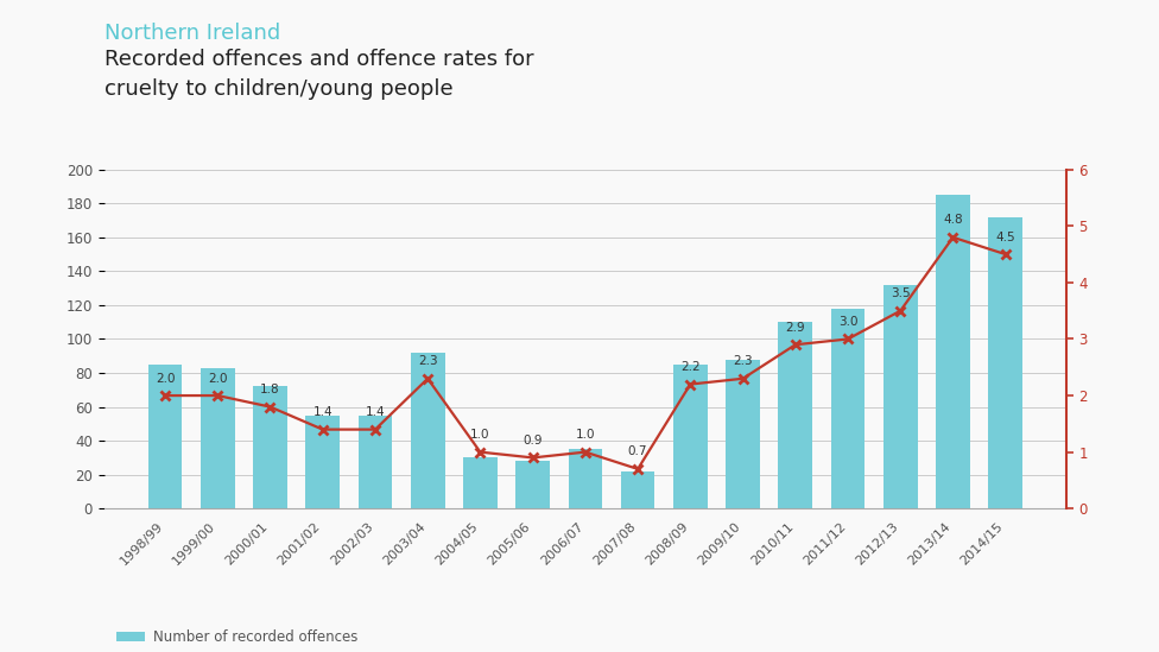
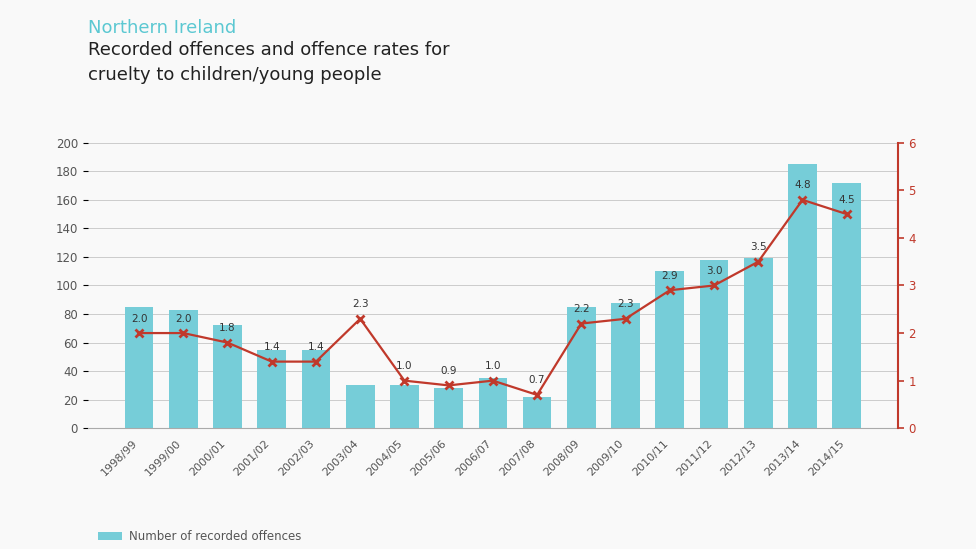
Number of recorded offences/2003/04: 92 -> 30
Number of recorded offences/2012/13: 132 -> 119
